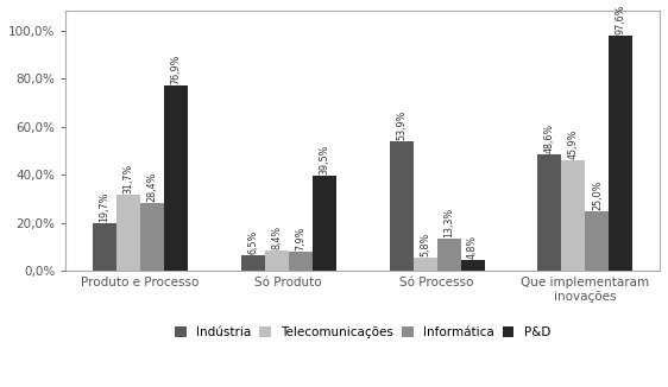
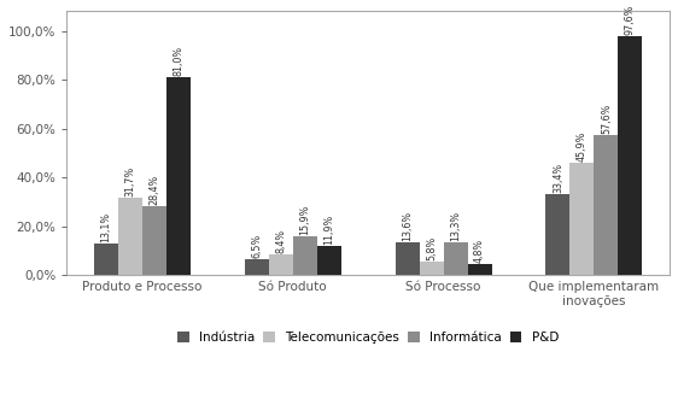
Indústria/Produto e Processo: 19,7% -> 13,1%
P&D/Produto e Processo: 76,9% -> 81,0%
Informática/Só Produto: 7,9% -> 15,9%
P&D/Só Produto: 39,5% -> 11,9%
Indústria/Só Processo: 53,9% -> 13,6%
Indústria/Que implementaram inovações: 48,6% -> 33,4%
Informática/Que implementaram inovações: 25,0% -> 57,6%
